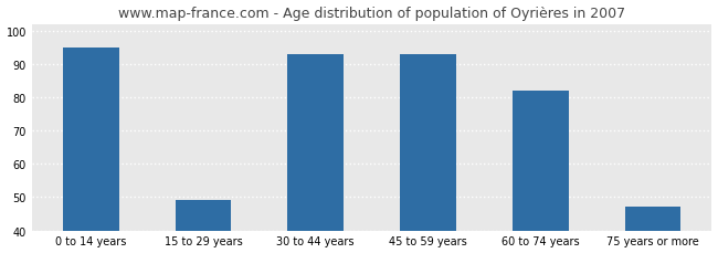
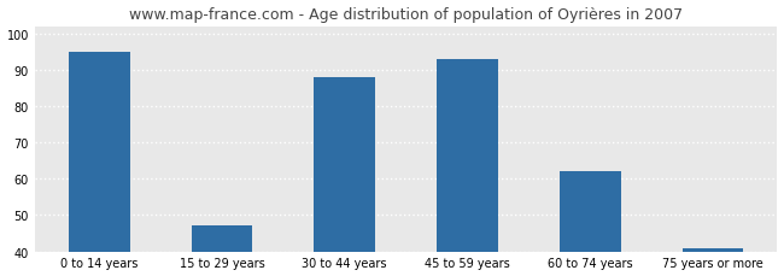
15 to 29 years: 49 -> 47
30 to 44 years: 93 -> 88
60 to 74 years: 82 -> 62
75 years or more: 47 -> 41
